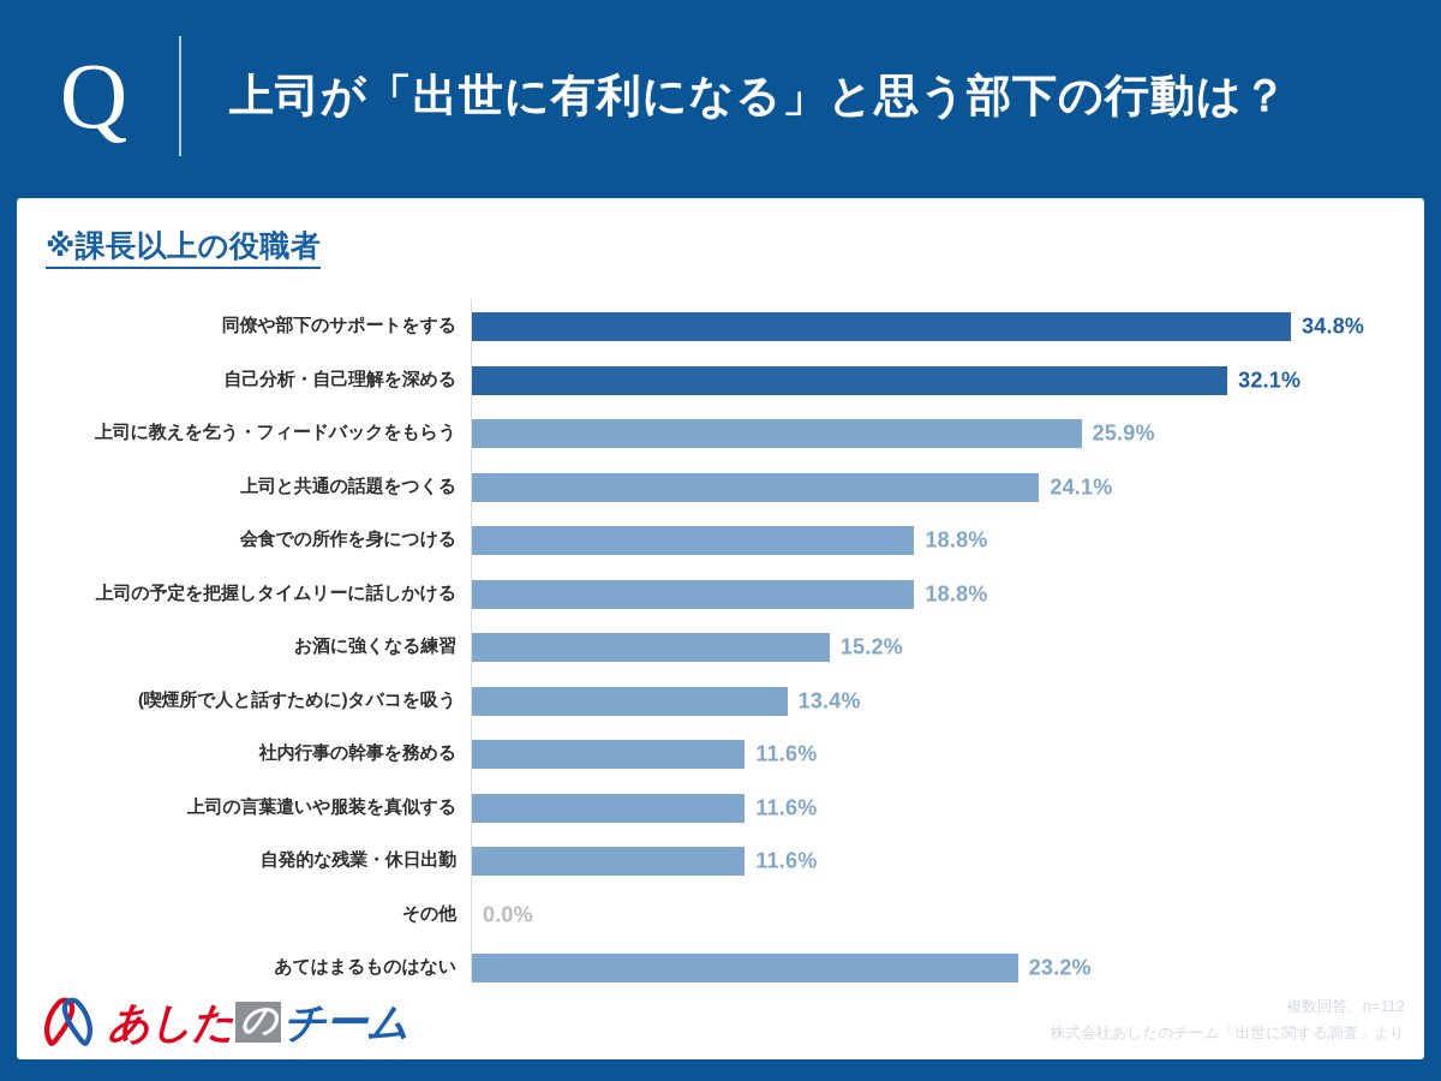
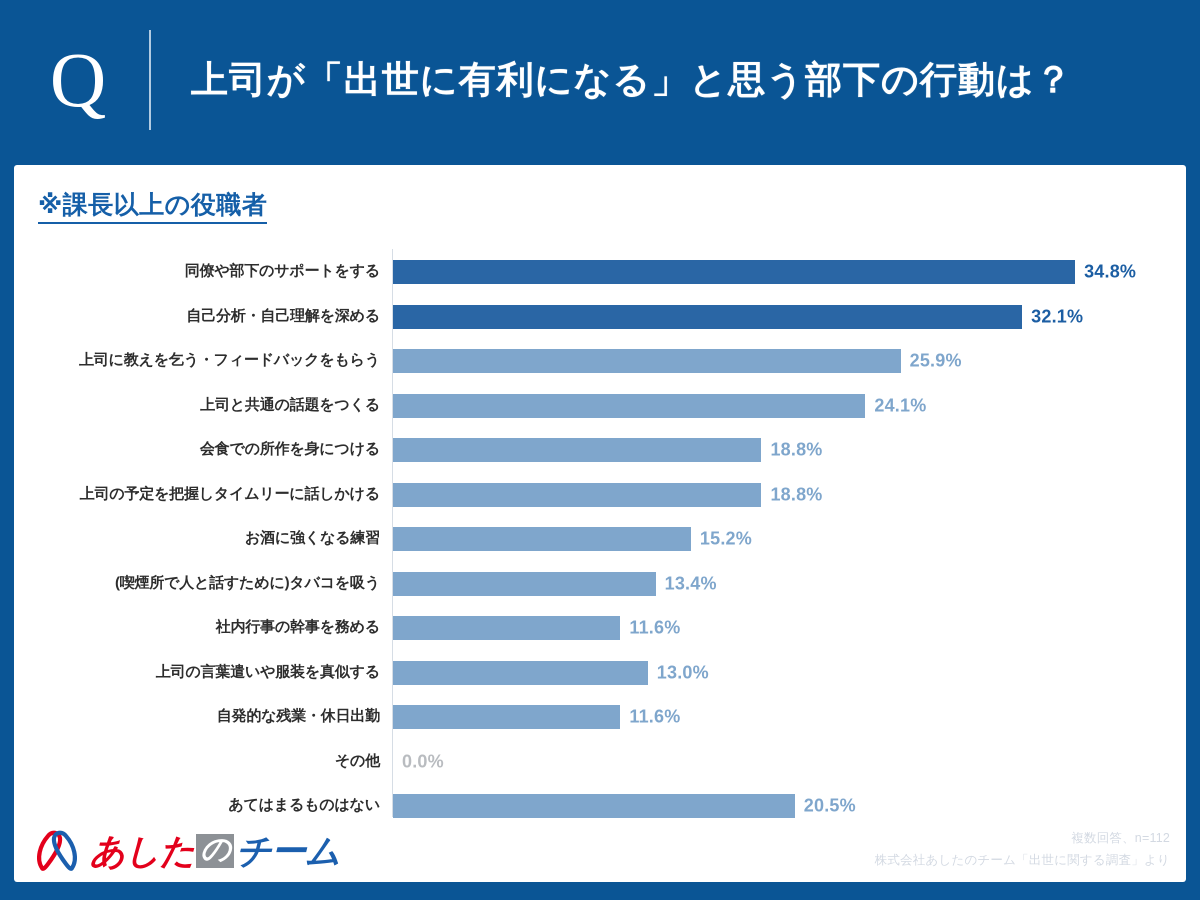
上司の言葉遣いや服装を真似する: 11.6% -> 13.0%
あてはまるものはない: 23.2% -> 20.5%
